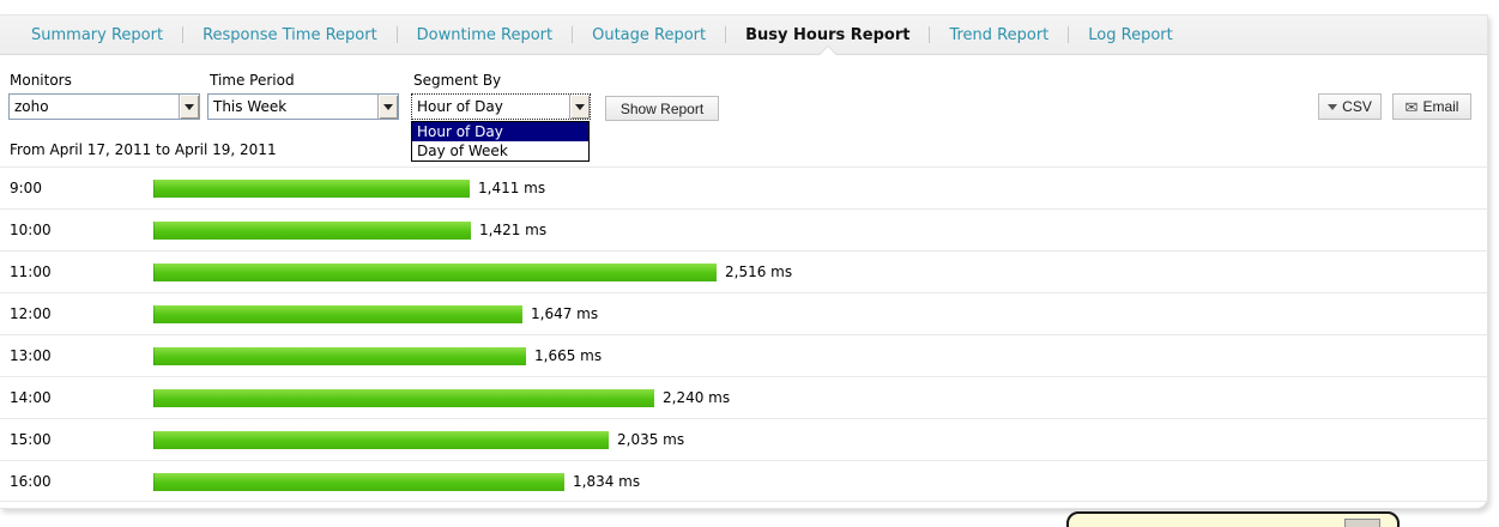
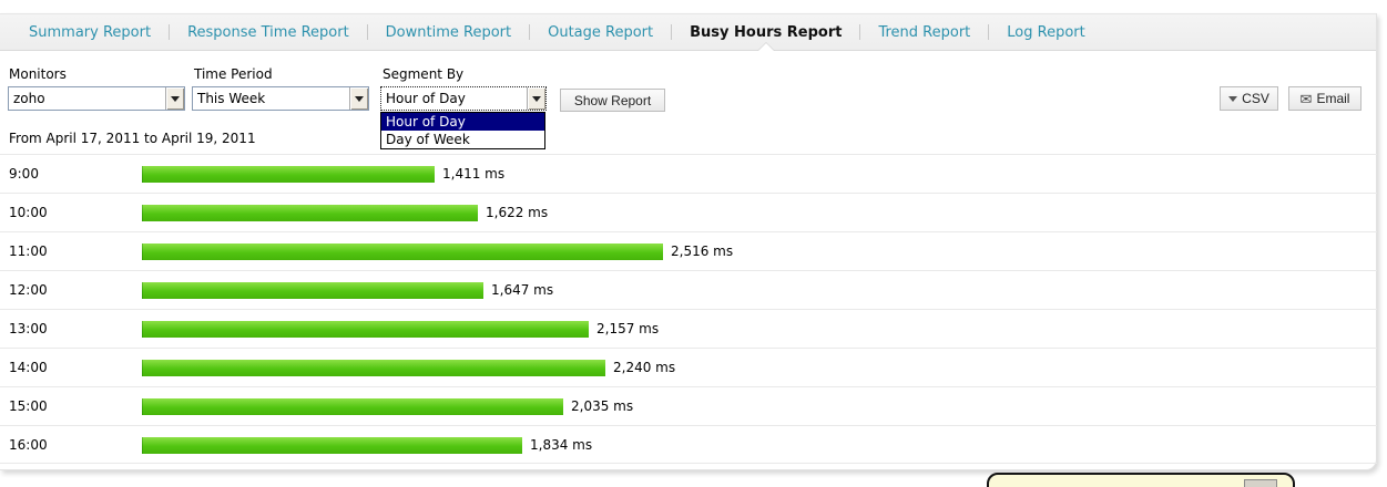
10:00: 1,421 -> 1,622
13:00: 1,665 -> 2,157
